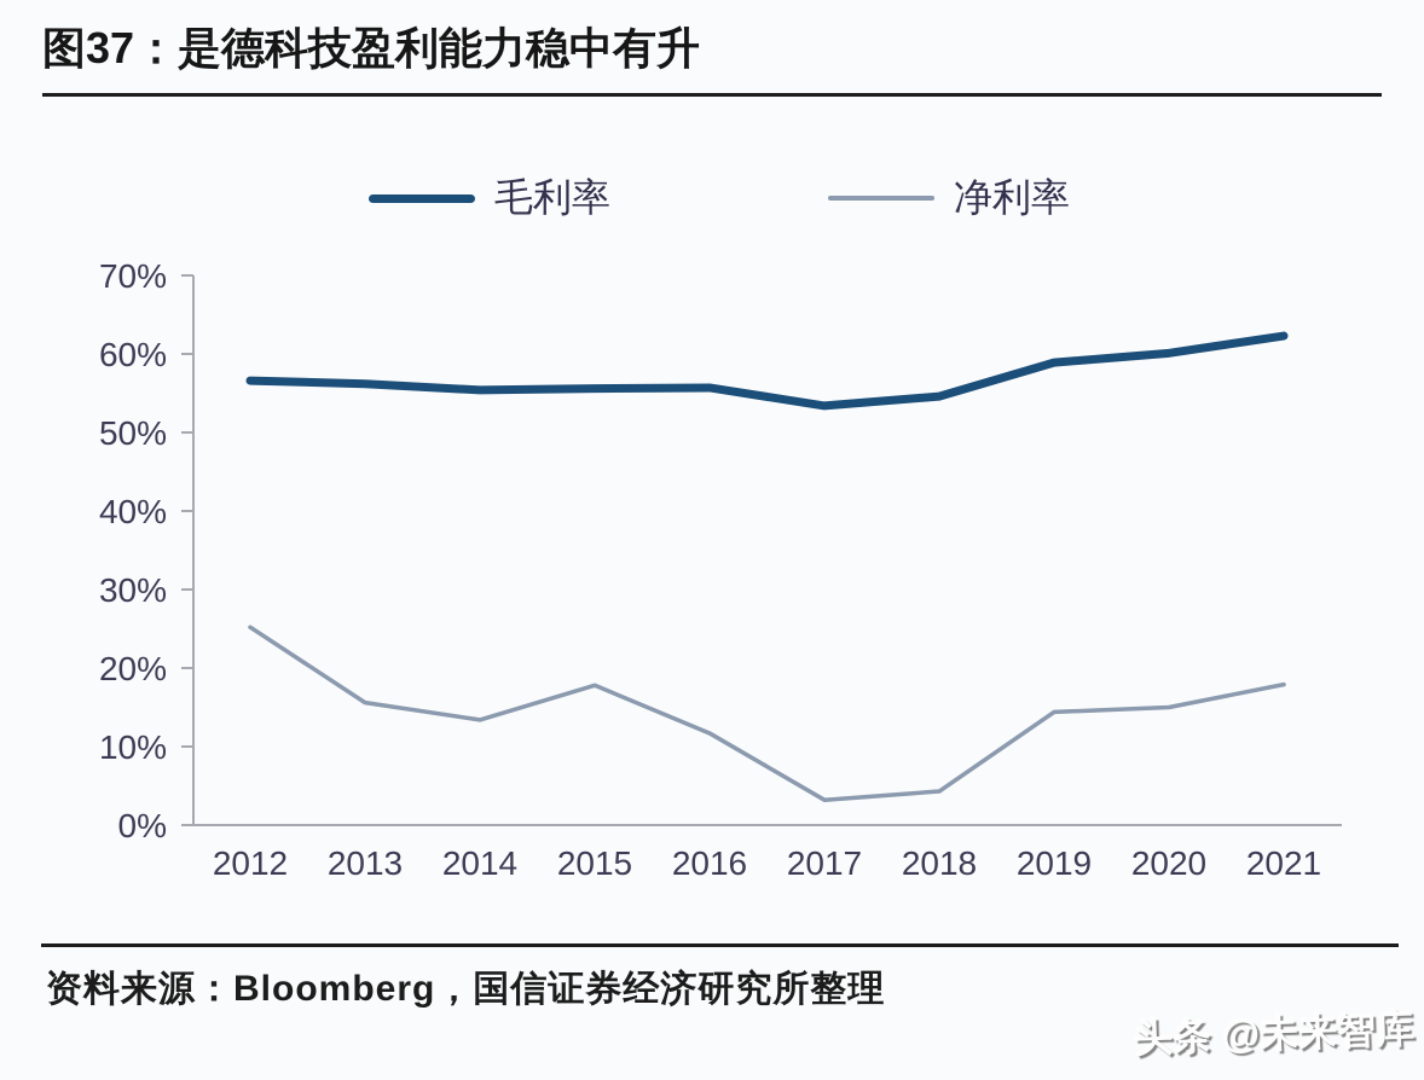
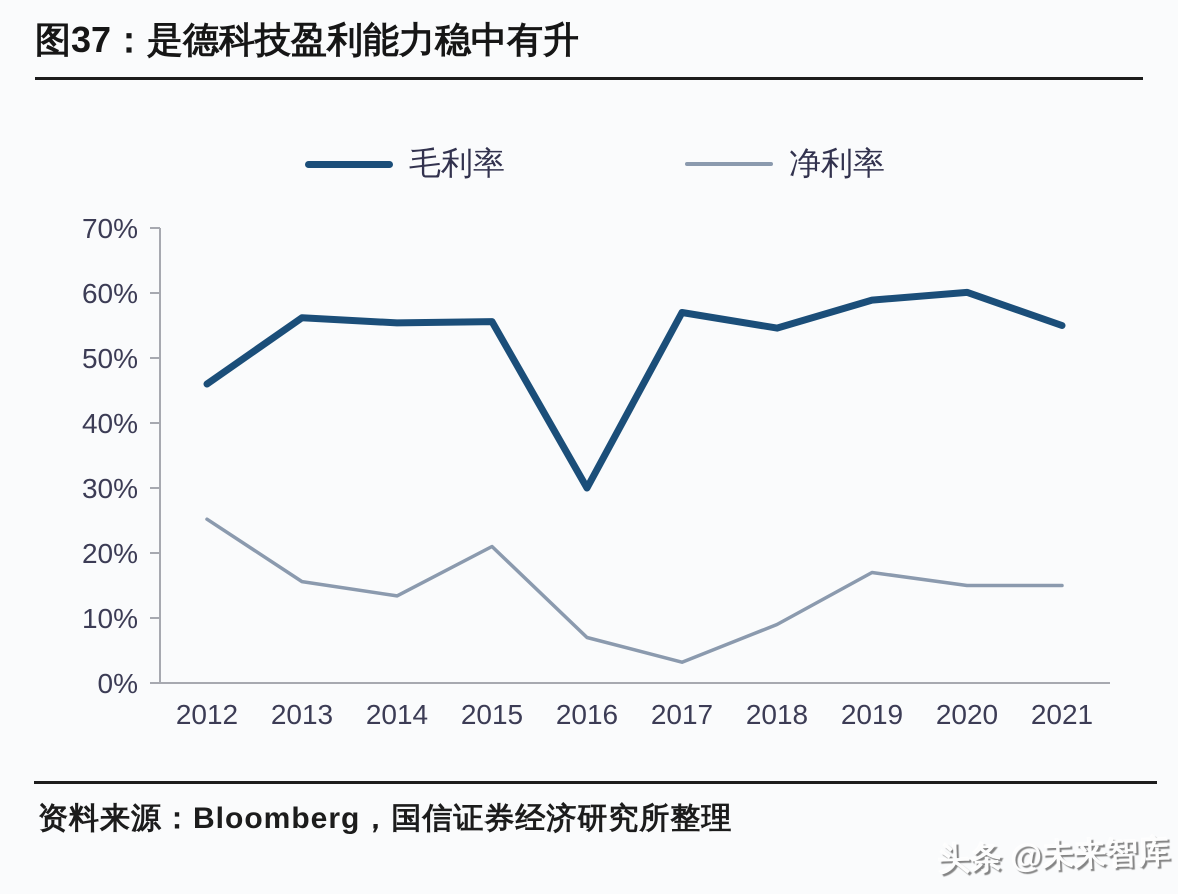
毛利率/2012: 57% -> 46%
净利率/2015: 18% -> 21%
毛利率/2016: 56% -> 30%
净利率/2016: 12% -> 7%
毛利率/2017: 53% -> 57%
净利率/2018: 4% -> 9%
净利率/2019: 14% -> 17%
毛利率/2021: 62% -> 55%
净利率/2021: 18% -> 15%
